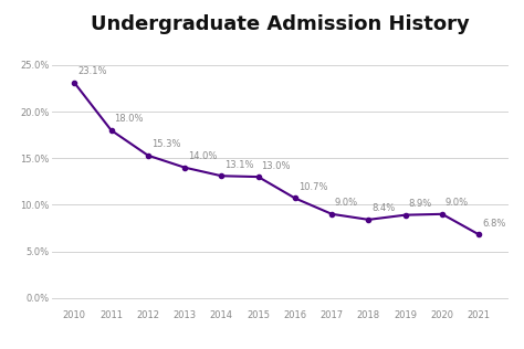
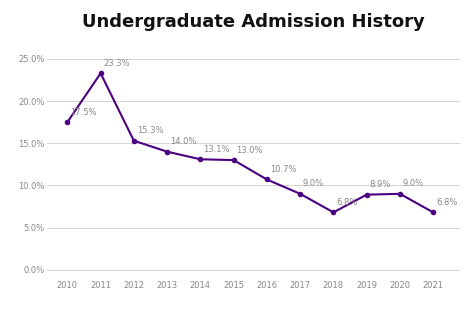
2010: 23.1% -> 17.5%
2011: 18.0% -> 23.3%
2018: 8.4% -> 6.8%
